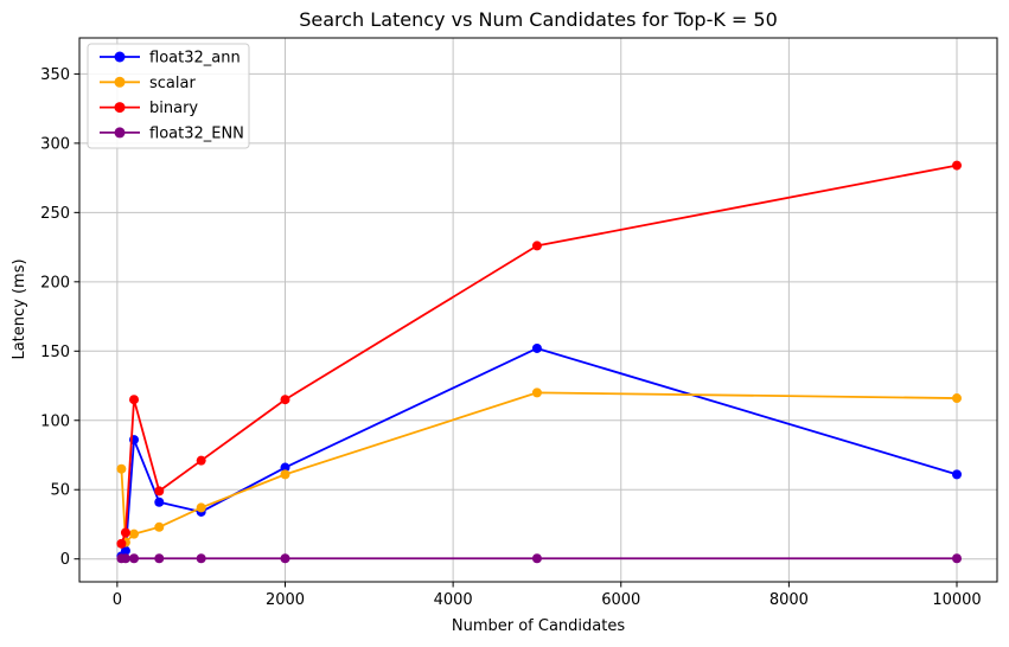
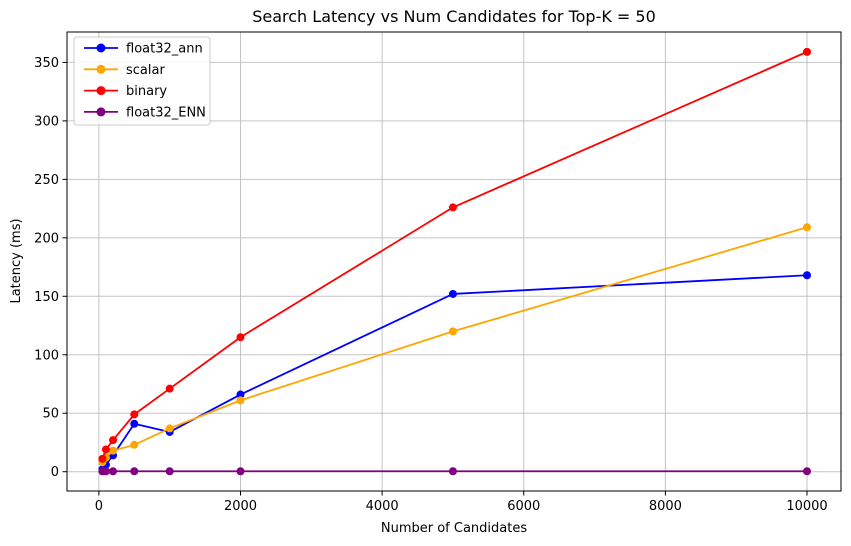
scalar/50: 65 -> 8
float32_ann/200: 86 -> 14
binary/200: 115 -> 27
float32_ann/10000: 61 -> 168
scalar/10000: 116 -> 209
binary/10000: 284 -> 359
